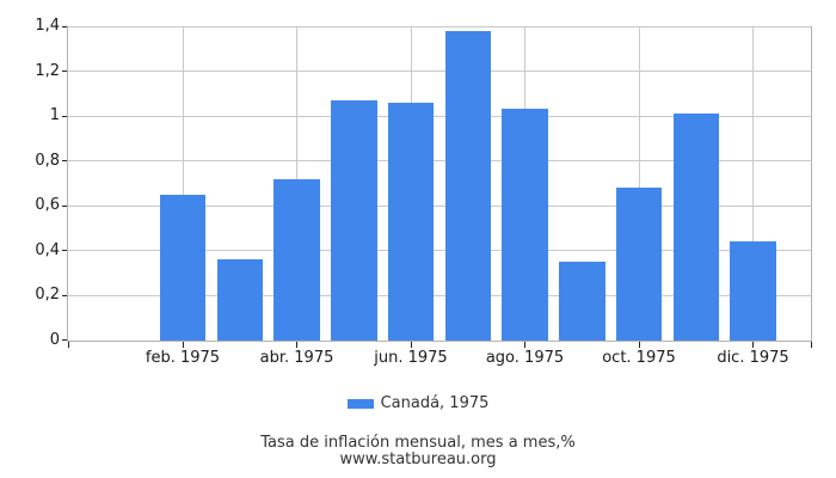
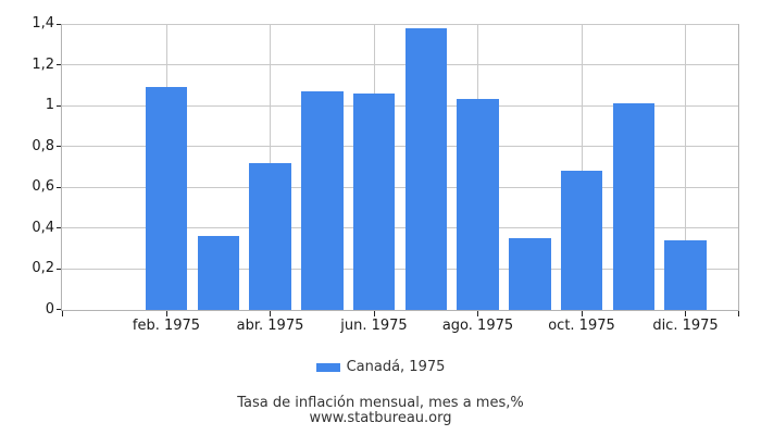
feb. 1975: 0,65 -> 1,09
dic. 1975: 0,44 -> 0,34
